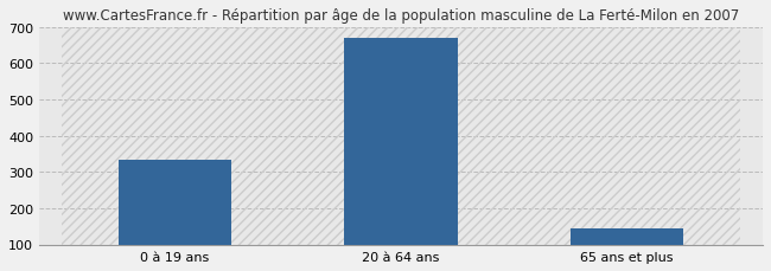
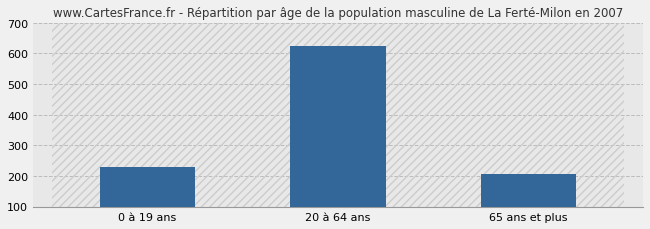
0 à 19 ans: 335 -> 230
20 à 64 ans: 670 -> 625
65 ans et plus: 145 -> 205
